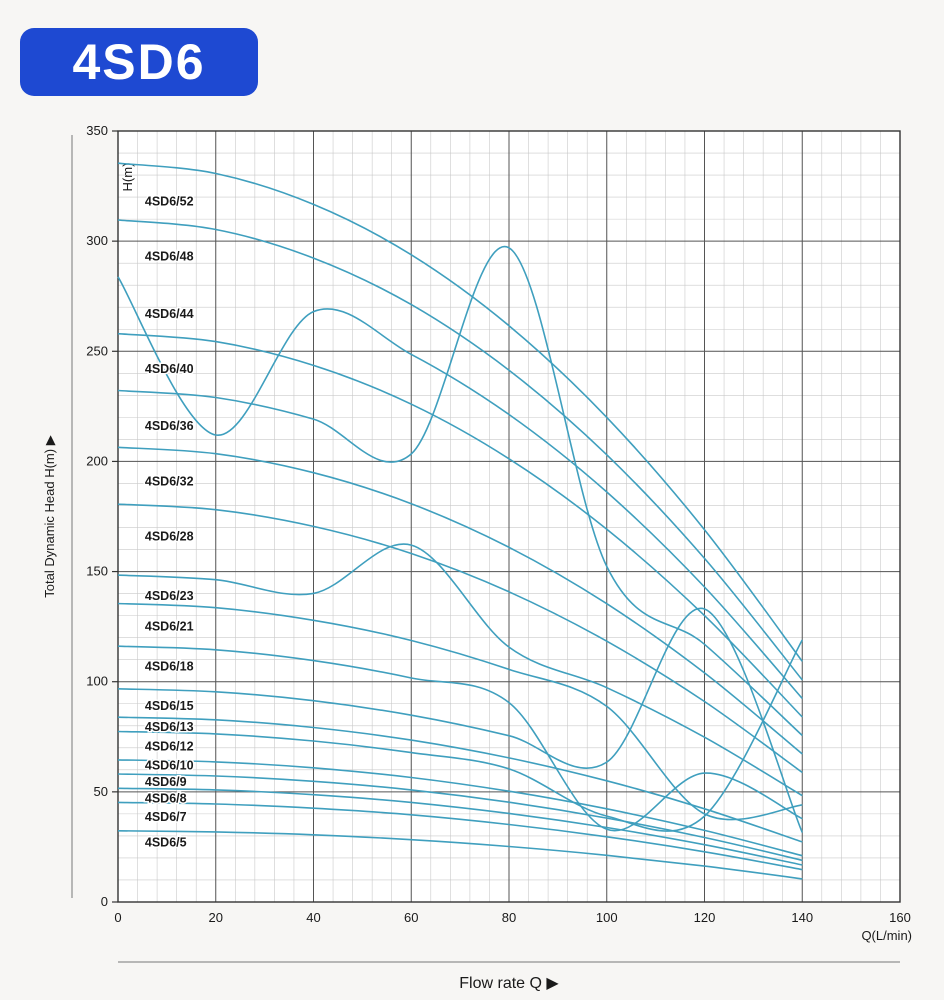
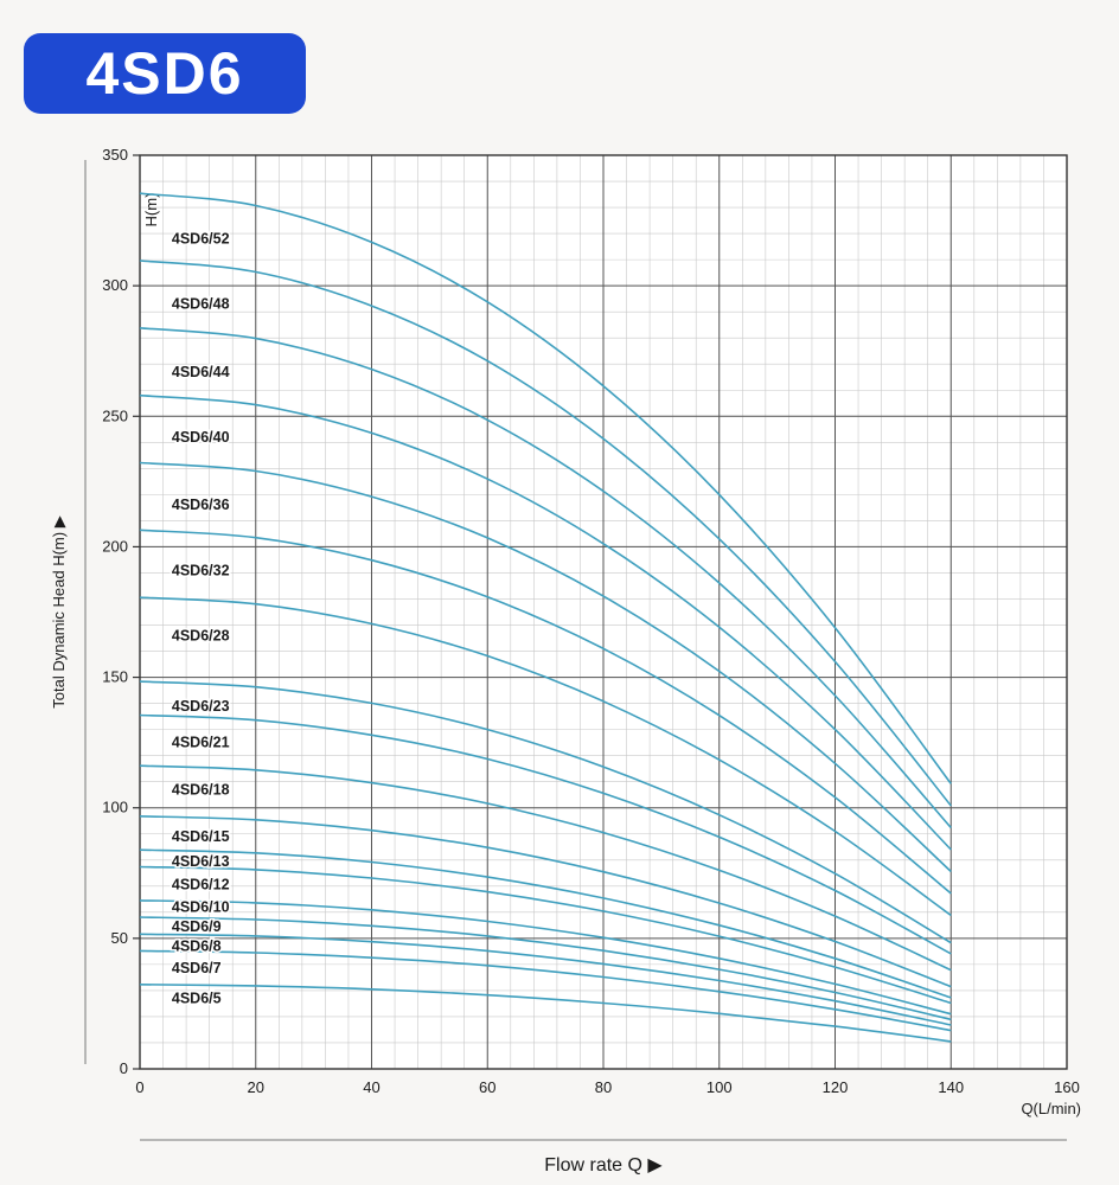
4SD6/44/20: 212 -> 280
4SD6/23/60: 162 -> 130
4SD6/36/80: 297 -> 181
4SD6/18/100: 33 -> 76
4SD6/12/100: 39 -> 51
4SD6/21/120: 40 -> 68
4SD6/15/120: 133 -> 49
4SD6/12/140: 119 -> 25
